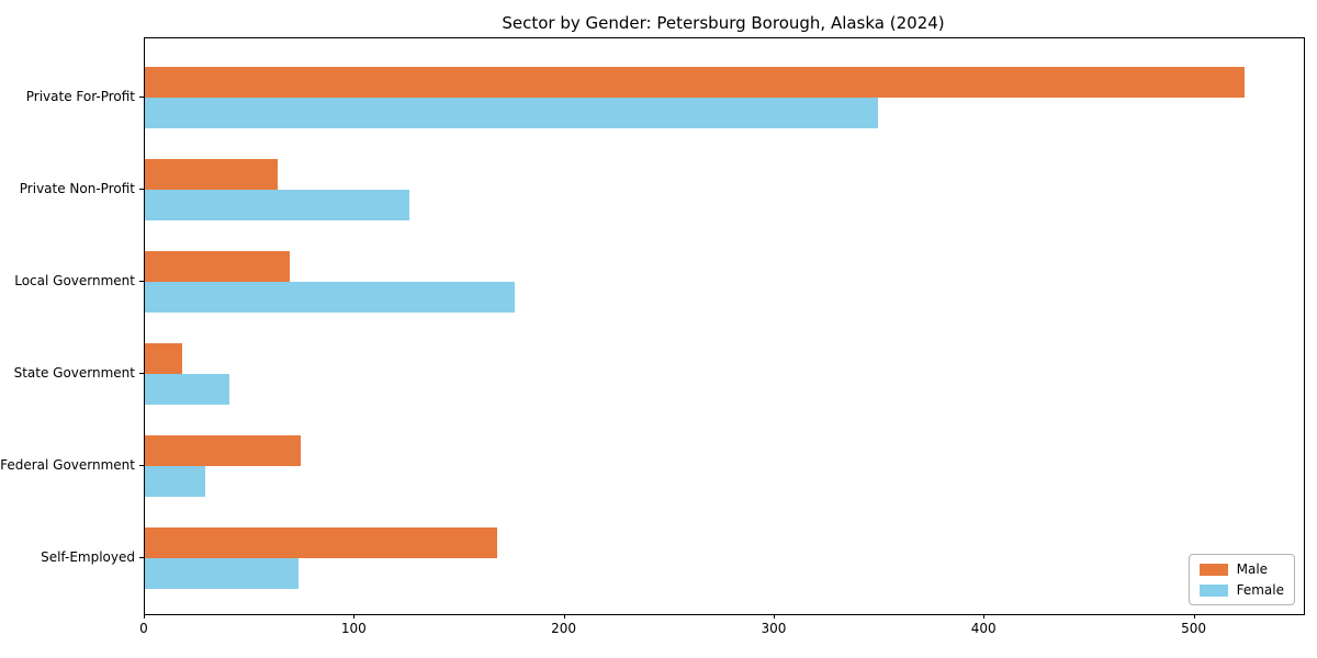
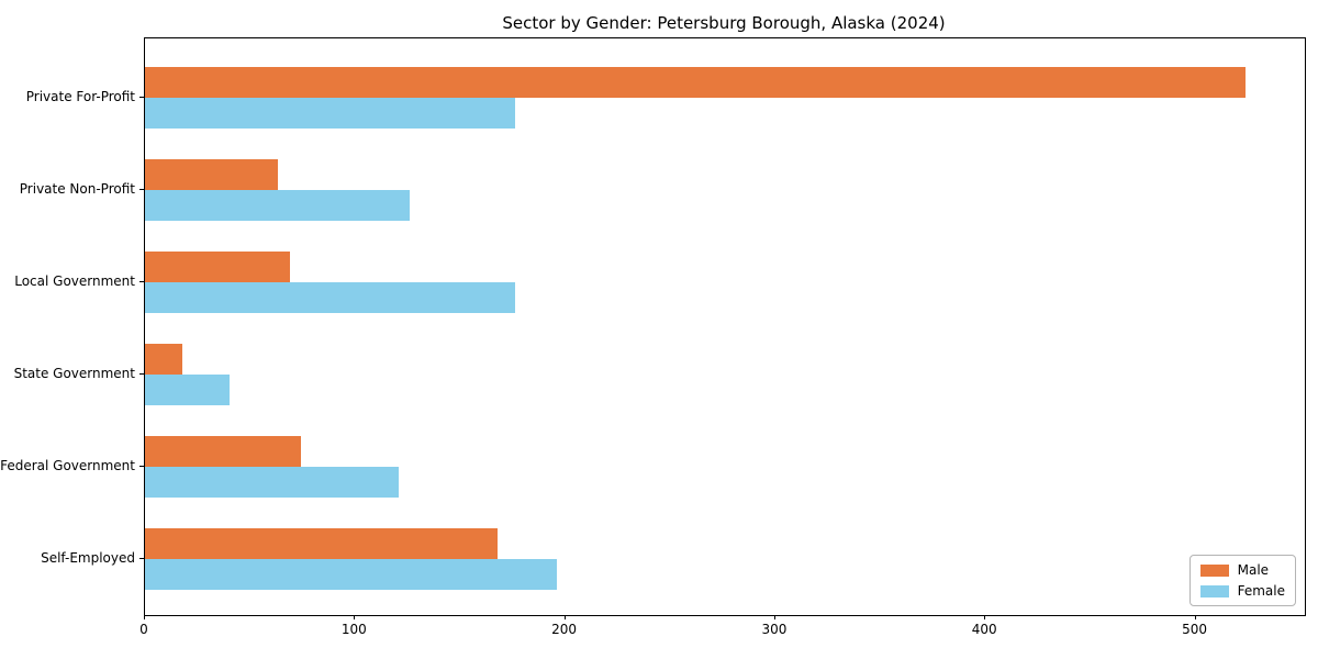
Female/Private For-Profit: 349 -> 176
Female/Federal Government: 29 -> 121
Female/Self-Employed: 73 -> 196
